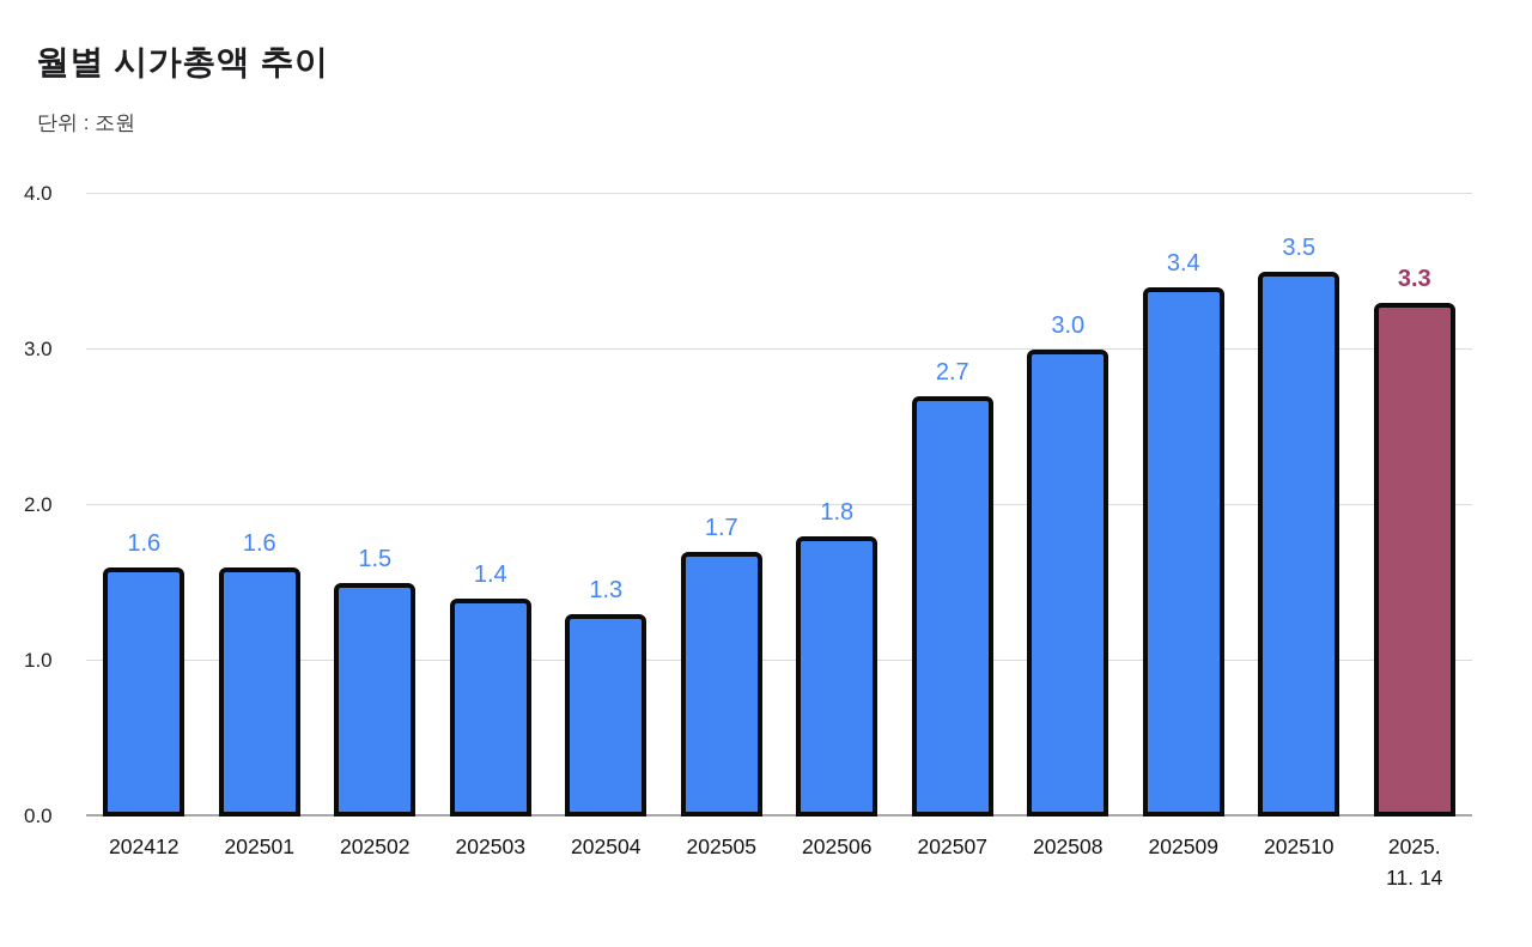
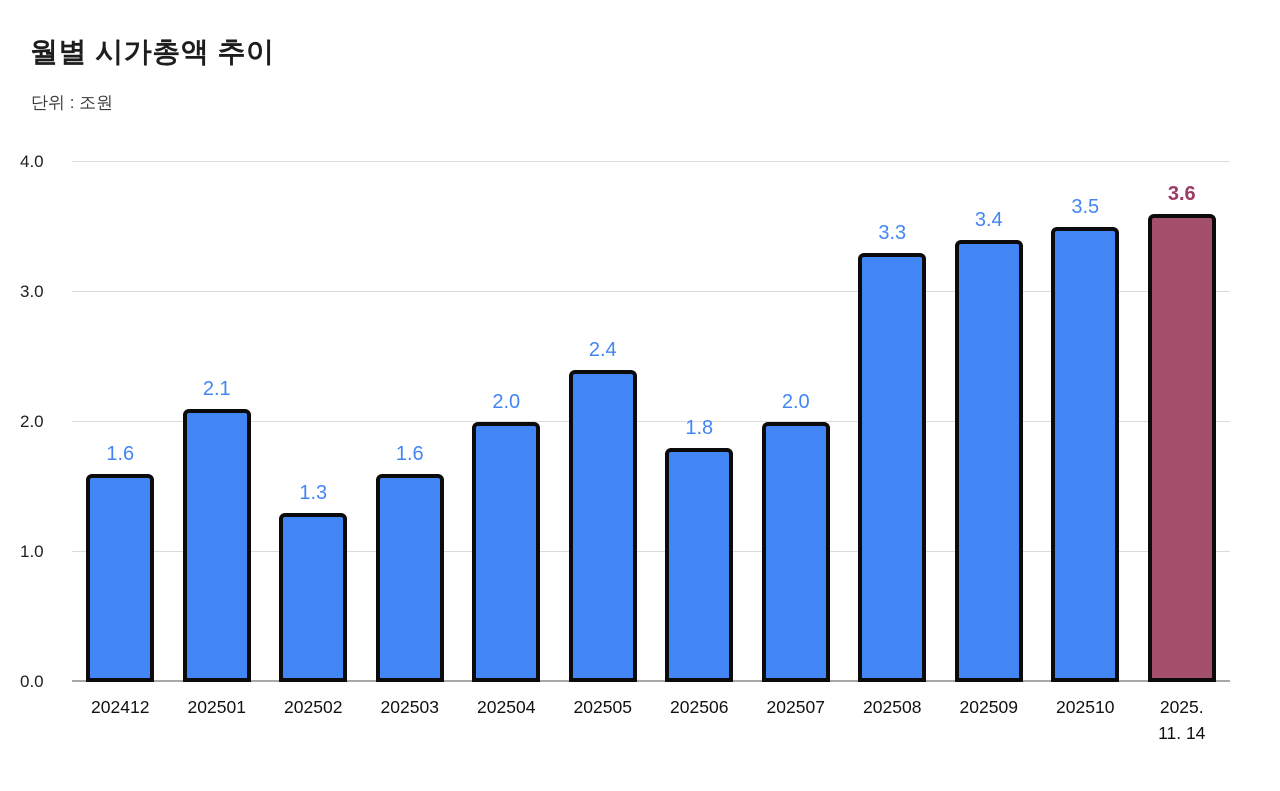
202501: 1.6 -> 2.1
202502: 1.5 -> 1.3
202503: 1.4 -> 1.6
202504: 1.3 -> 2.0
202505: 1.7 -> 2.4
202507: 2.7 -> 2.0
202508: 3.0 -> 3.3
2025. 11. 14: 3.3 -> 3.6
